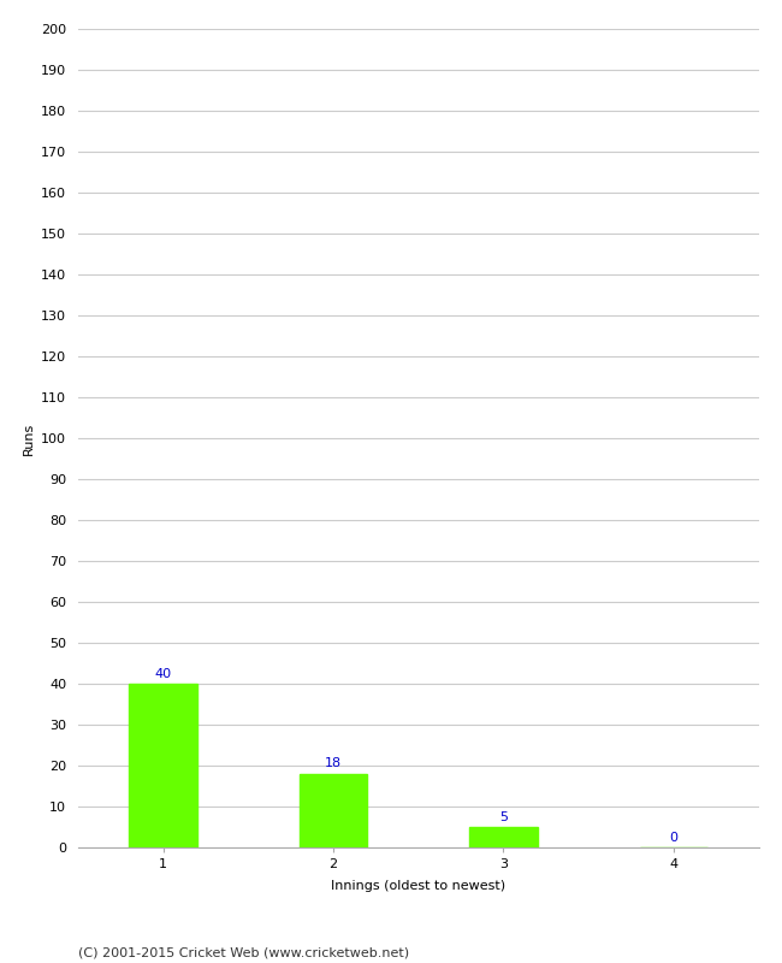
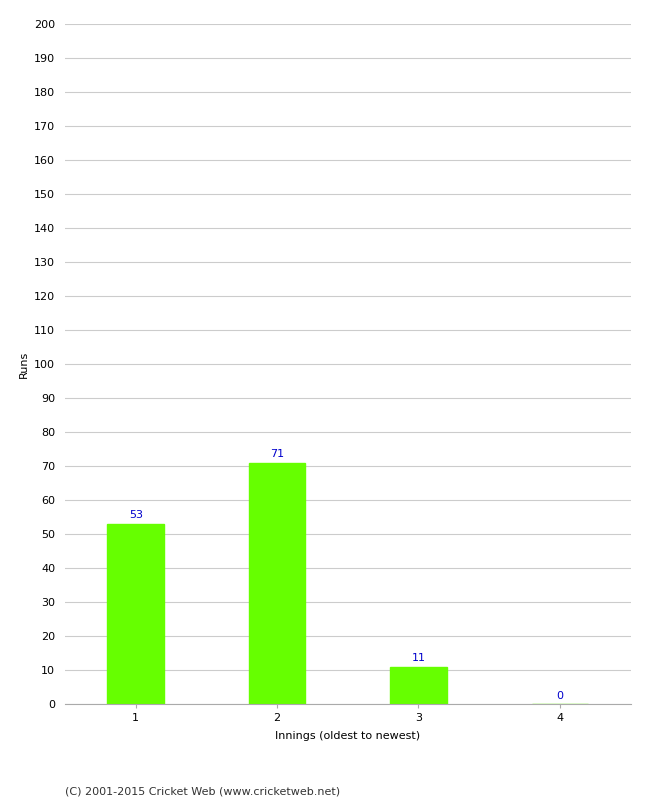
1: 40 -> 53
2: 18 -> 71
3: 5 -> 11
